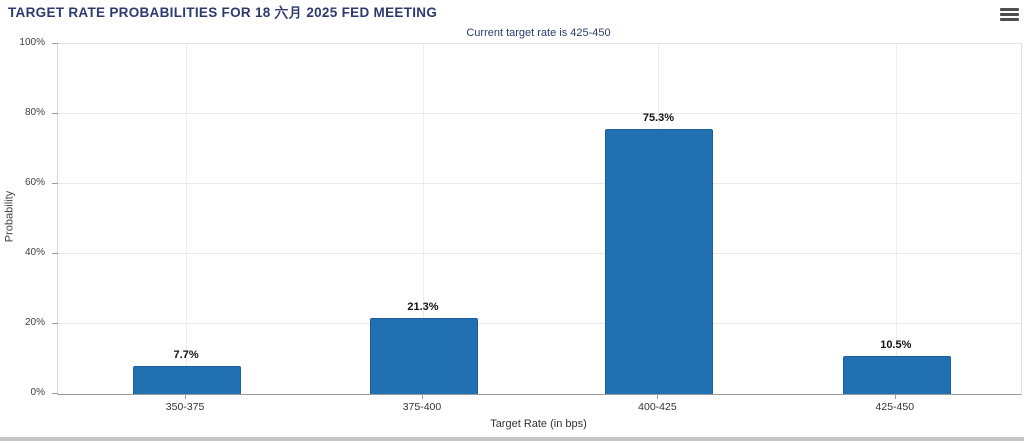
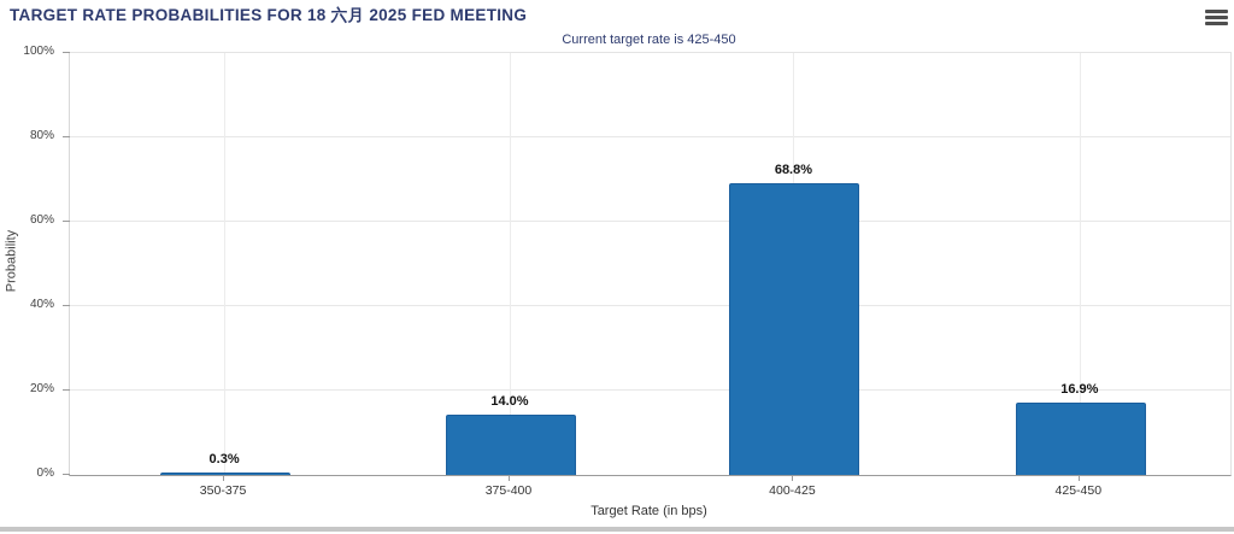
350-375: 7.7% -> 0.3%
375-400: 21.3% -> 14.0%
400-425: 75.3% -> 68.8%
425-450: 10.5% -> 16.9%
